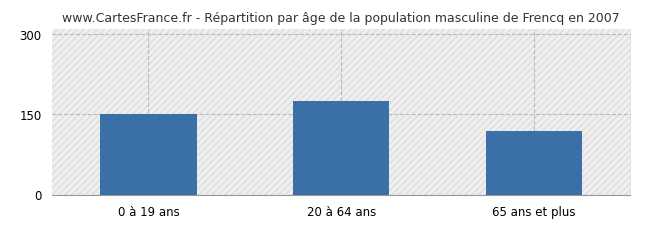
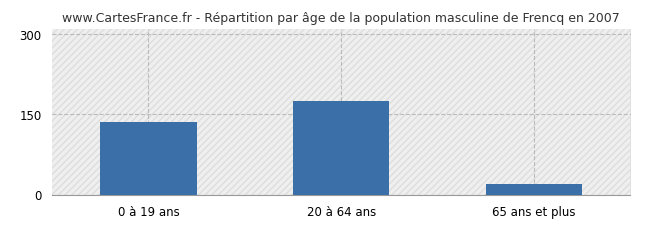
0 à 19 ans: 150 -> 135
65 ans et plus: 118 -> 20
